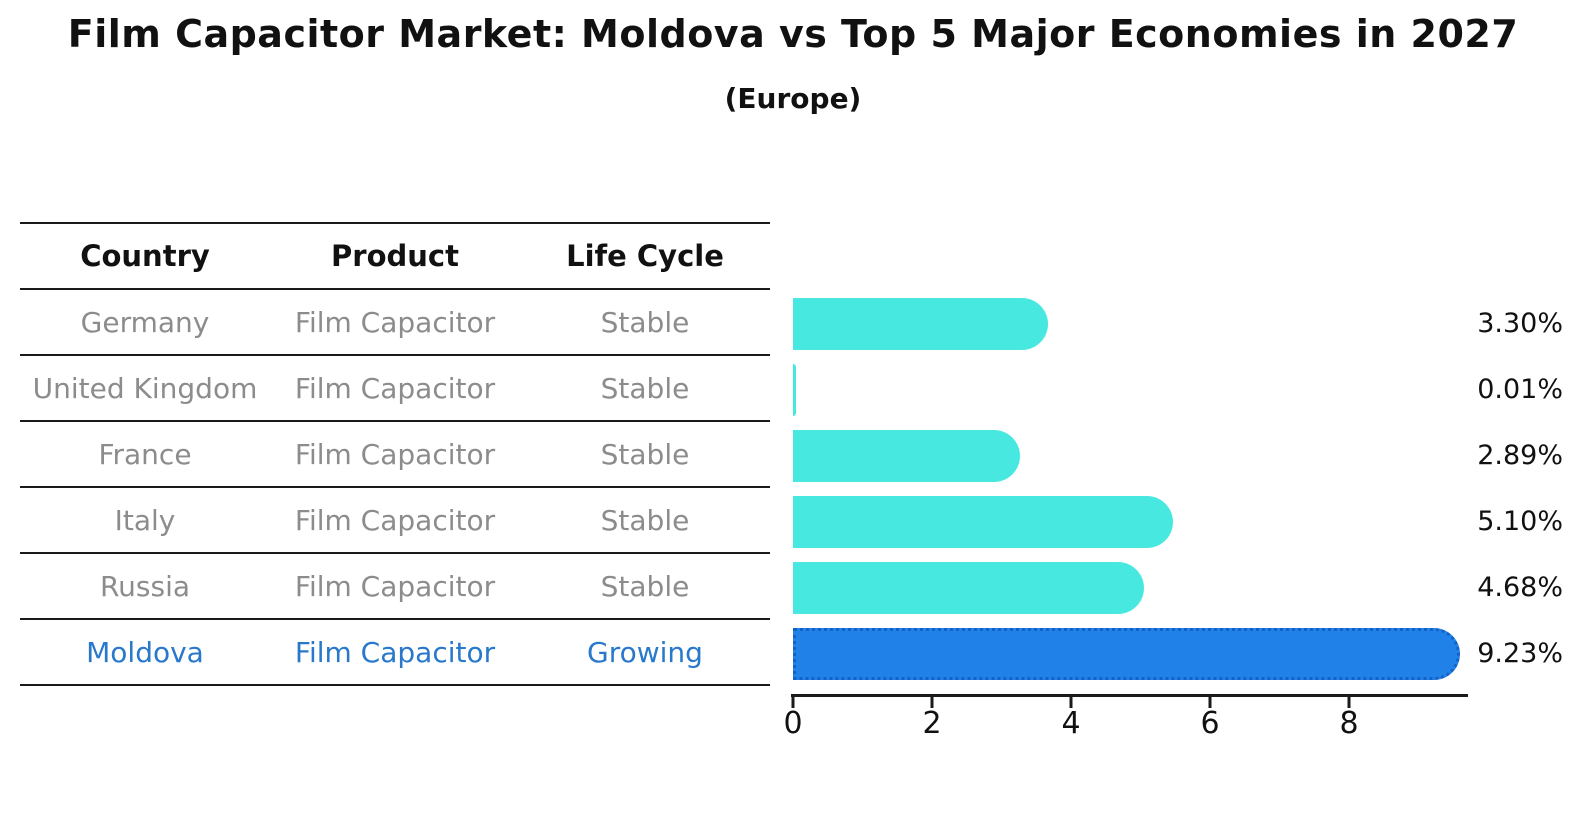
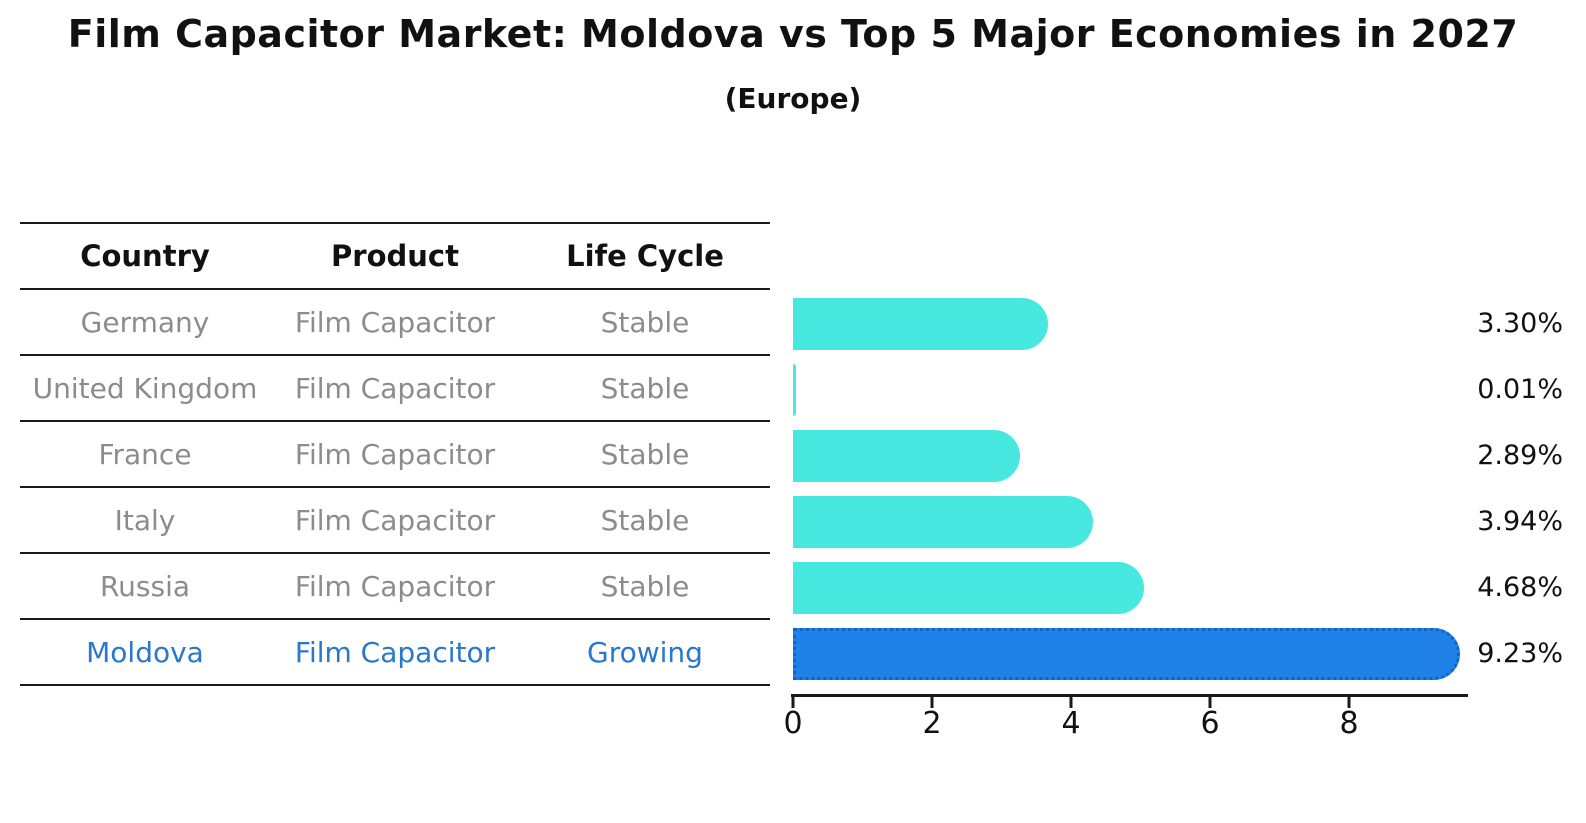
Italy: 5.10% -> 3.94%
